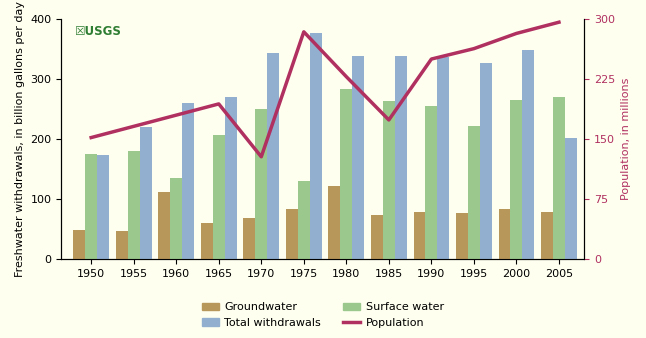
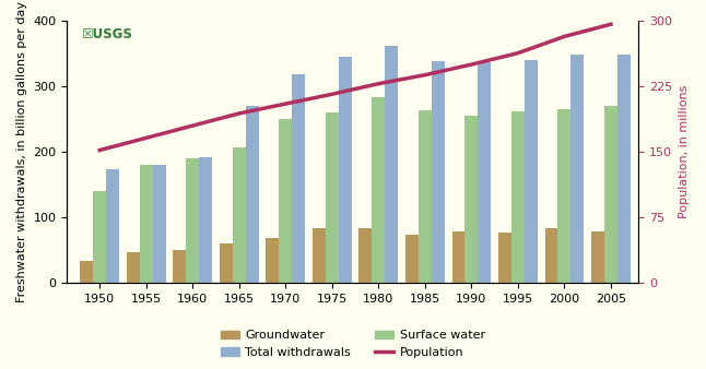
Groundwater/1950: 48 -> 34
Surface water/1950: 176 -> 140
Total withdrawals/1955: 220 -> 180
Groundwater/1960: 112 -> 50
Surface water/1960: 136 -> 190
Total withdrawals/1960: 260 -> 192
Population/1970: 128 -> 205
Total withdrawals/1970: 344 -> 318
Surface water/1975: 130 -> 260
Population/1975: 284 -> 216
Total withdrawals/1975: 376 -> 345
Groundwater/1980: 122 -> 83
Total withdrawals/1980: 338 -> 362
Population/1985: 174 -> 238
Surface water/1995: 222 -> 262
Total withdrawals/1995: 326 -> 340
Total withdrawals/2005: 202 -> 349
